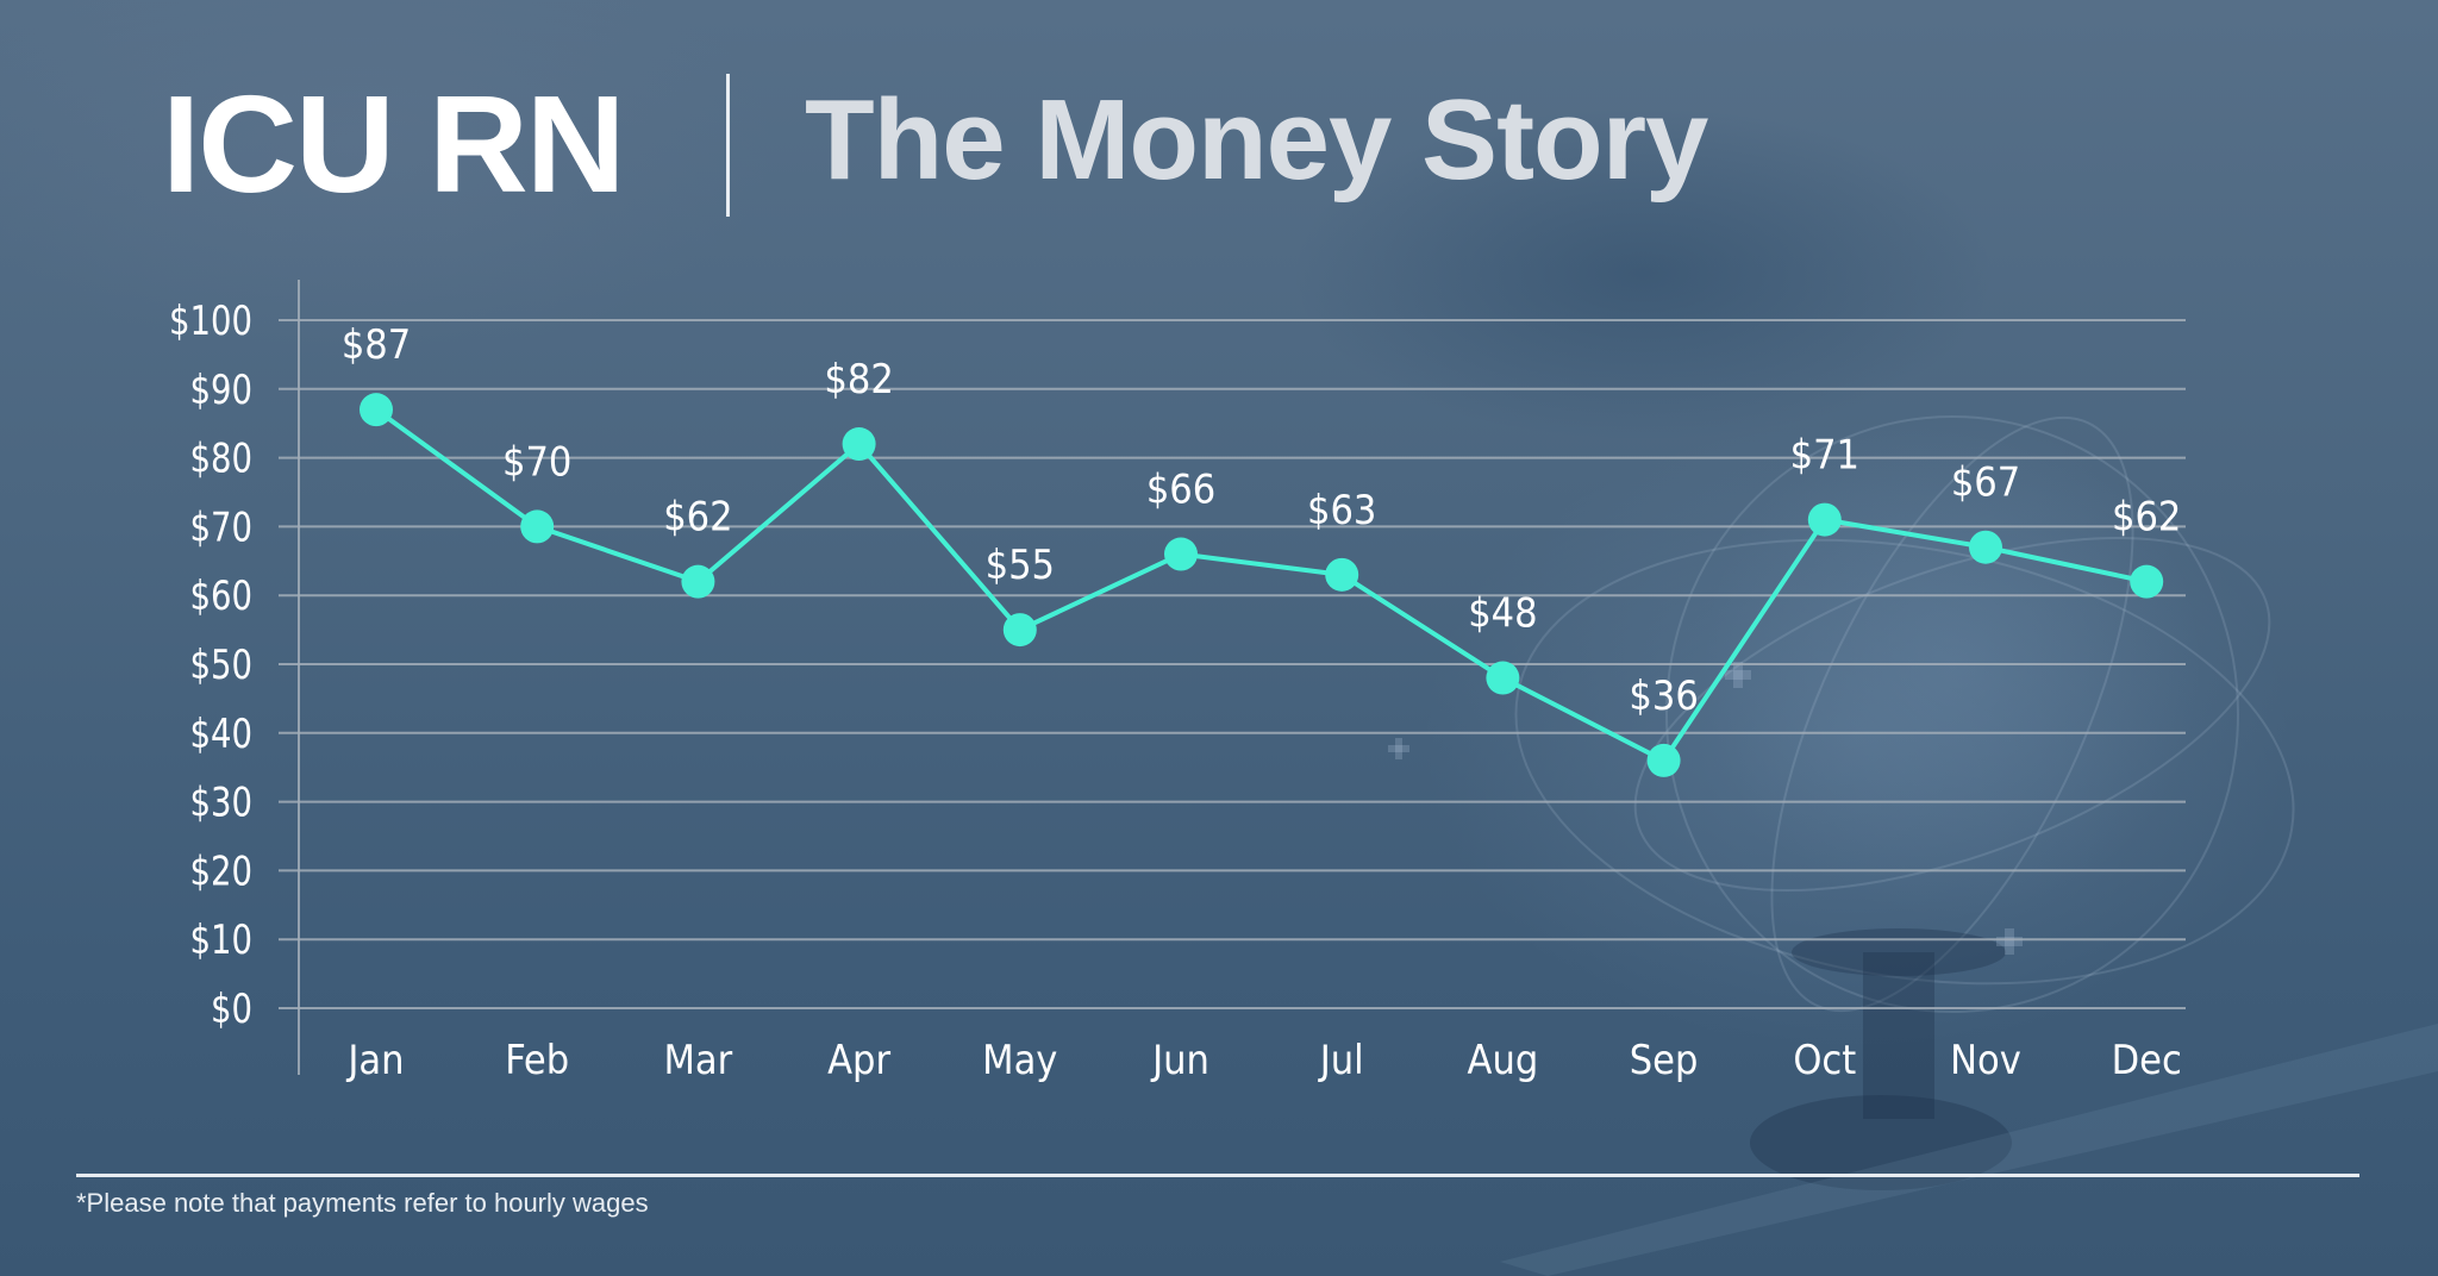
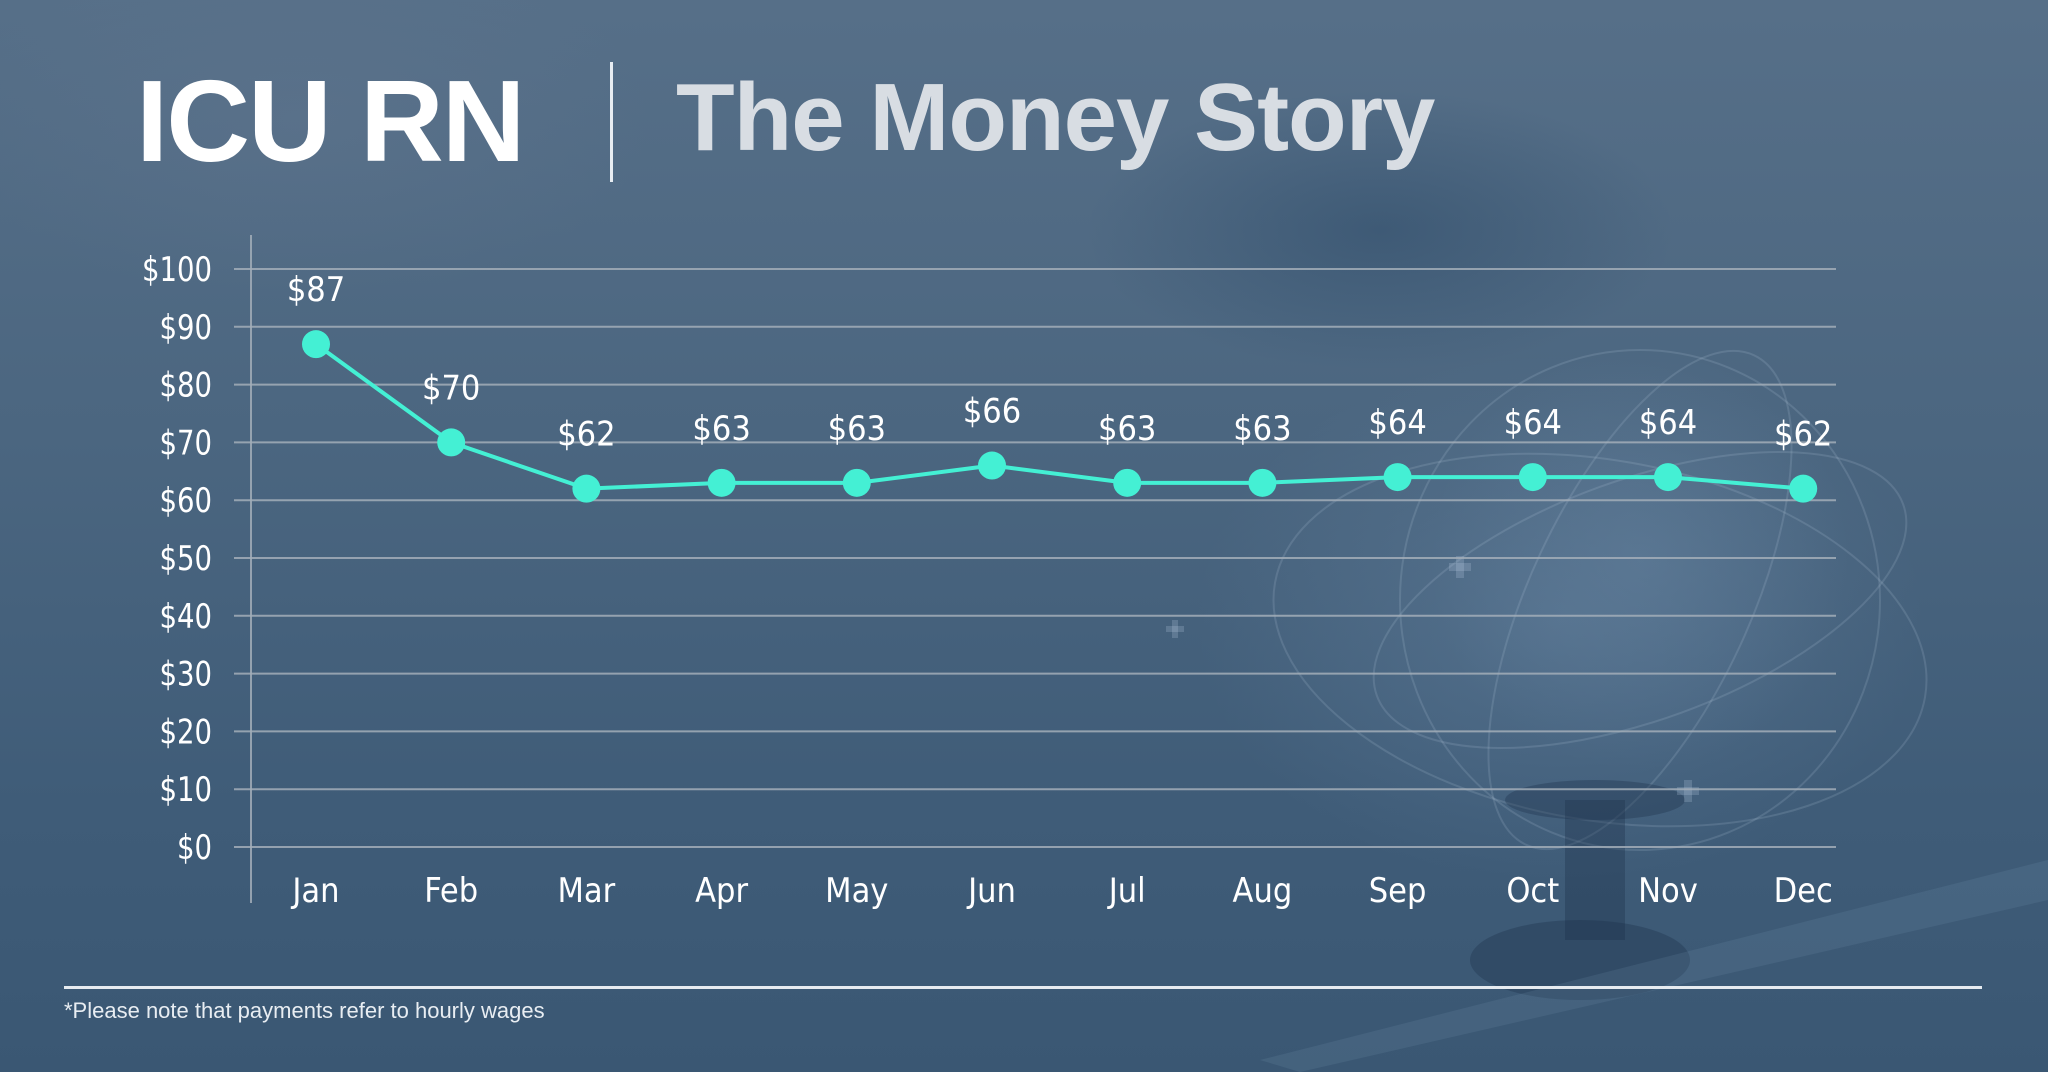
Apr: $82 -> $63
May: $55 -> $63
Aug: $48 -> $63
Sep: $36 -> $64
Oct: $71 -> $64
Nov: $67 -> $64
